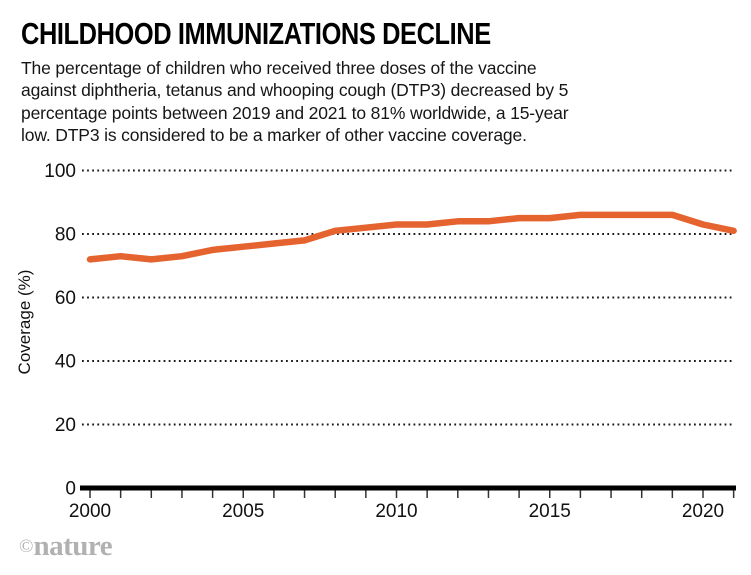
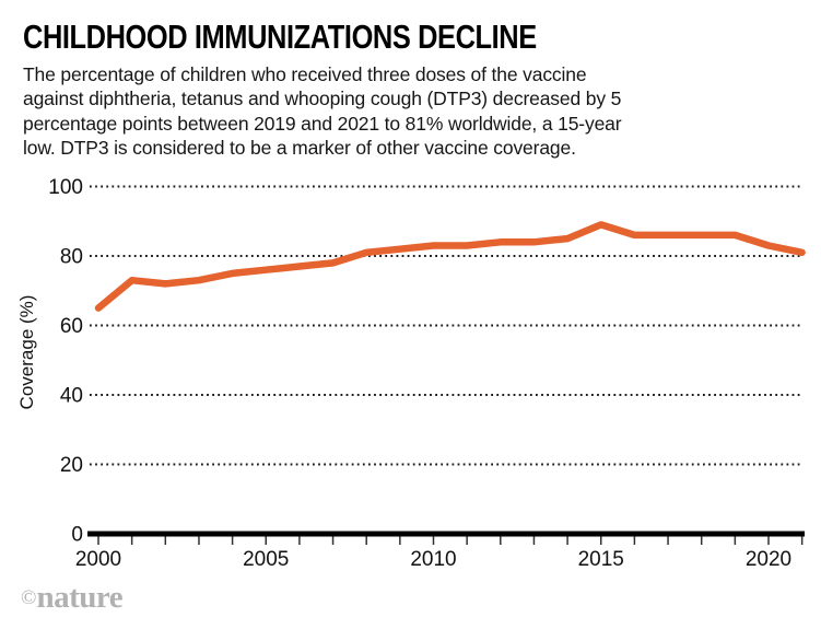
2000: 72 -> 65
2015: 85 -> 89
